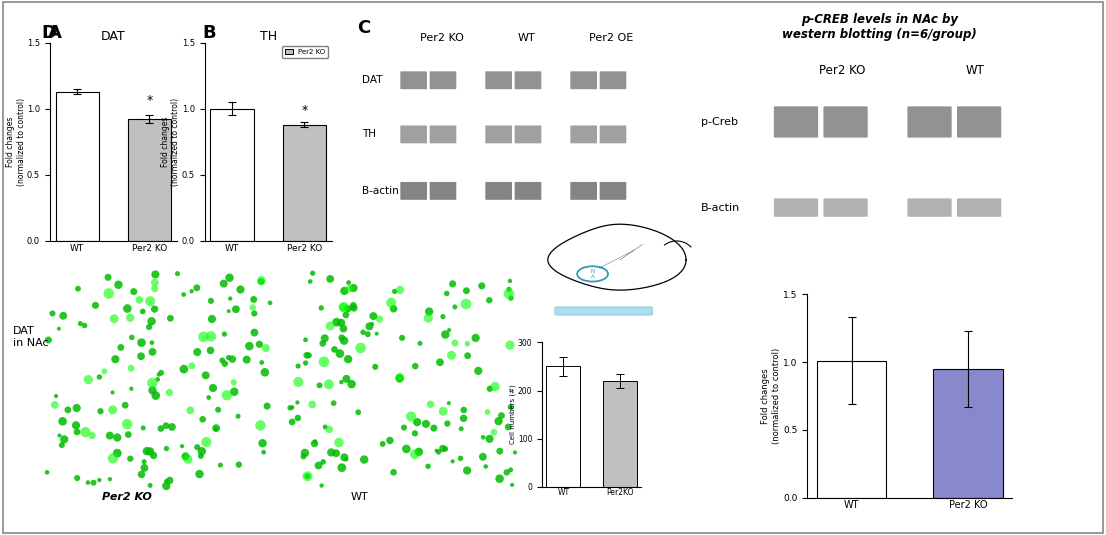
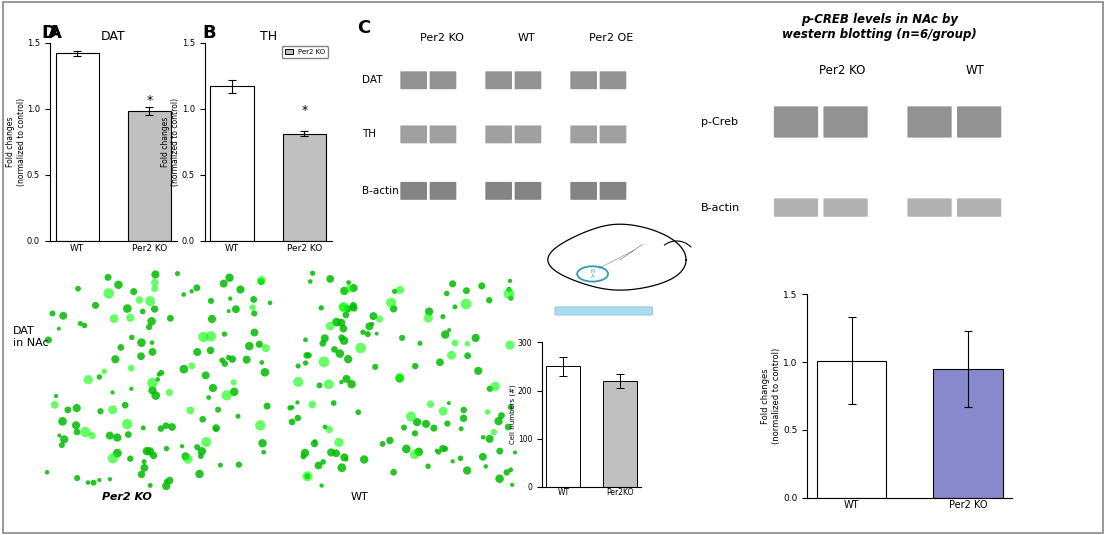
DAT/WT: 1.13 -> 1.42
DAT/Per2 KO: 0.92 -> 0.98
TH/WT: 1.00 -> 1.17
TH/Per2 KO: 0.88 -> 0.81
